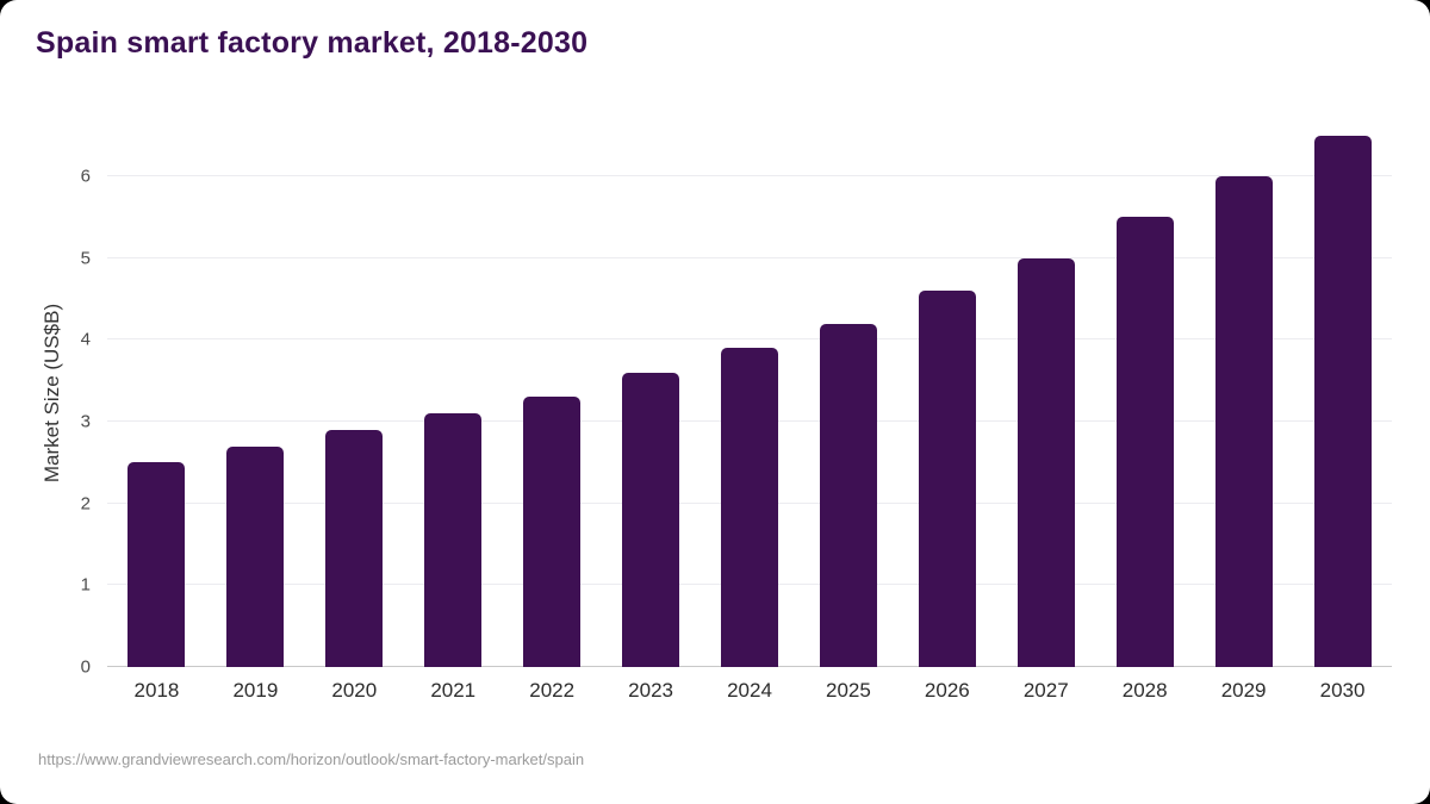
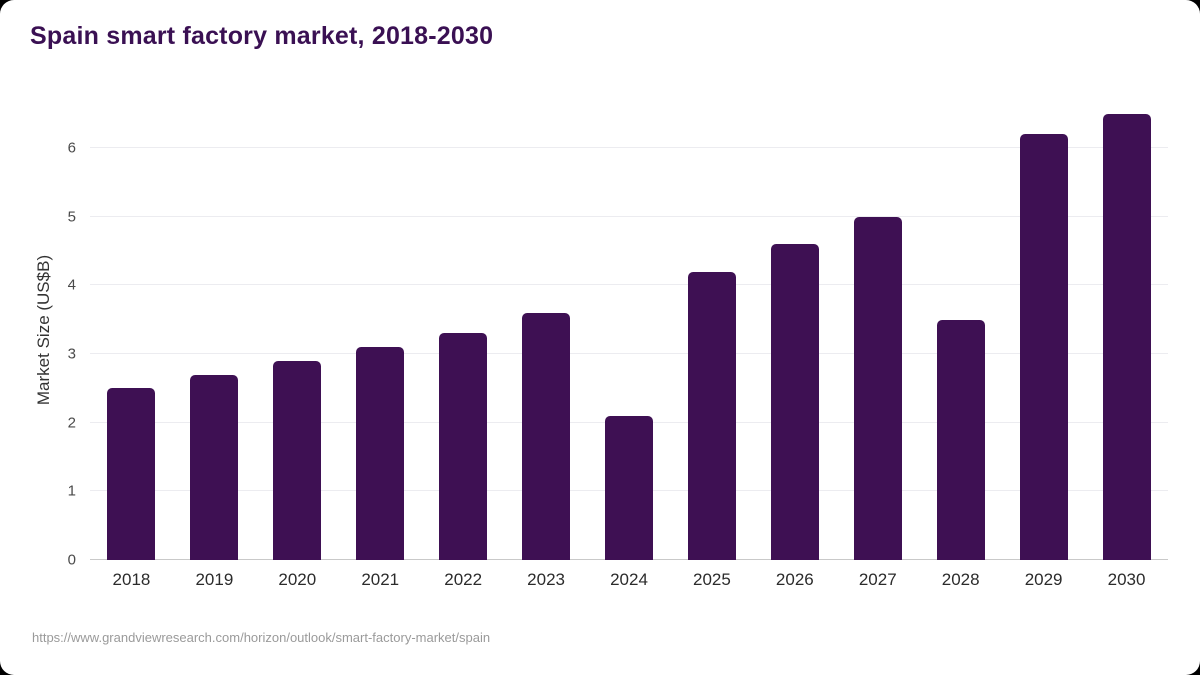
2024: 3.9 -> 2.1
2028: 5.5 -> 3.5
2029: 6.0 -> 6.2
